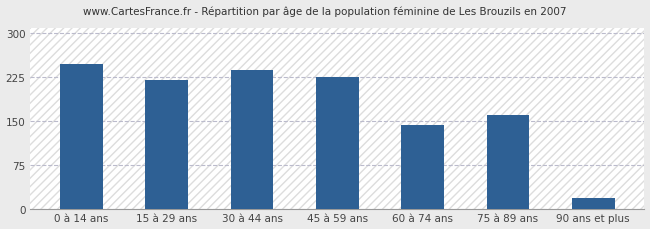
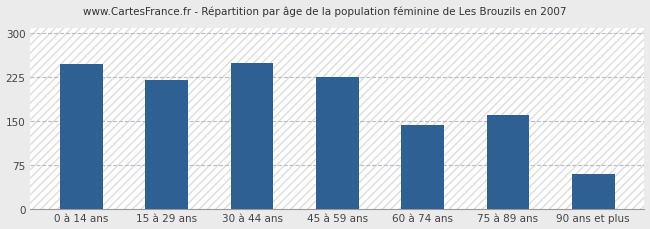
30 à 44 ans: 238 -> 250
90 ans et plus: 18 -> 60
